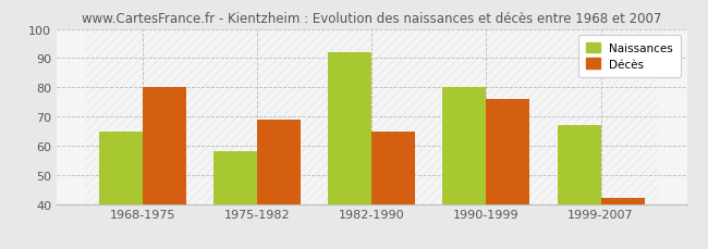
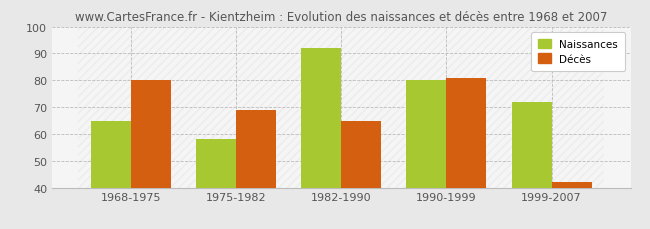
Décès/1990-1999: 76 -> 81
Naissances/1999-2007: 67 -> 72
